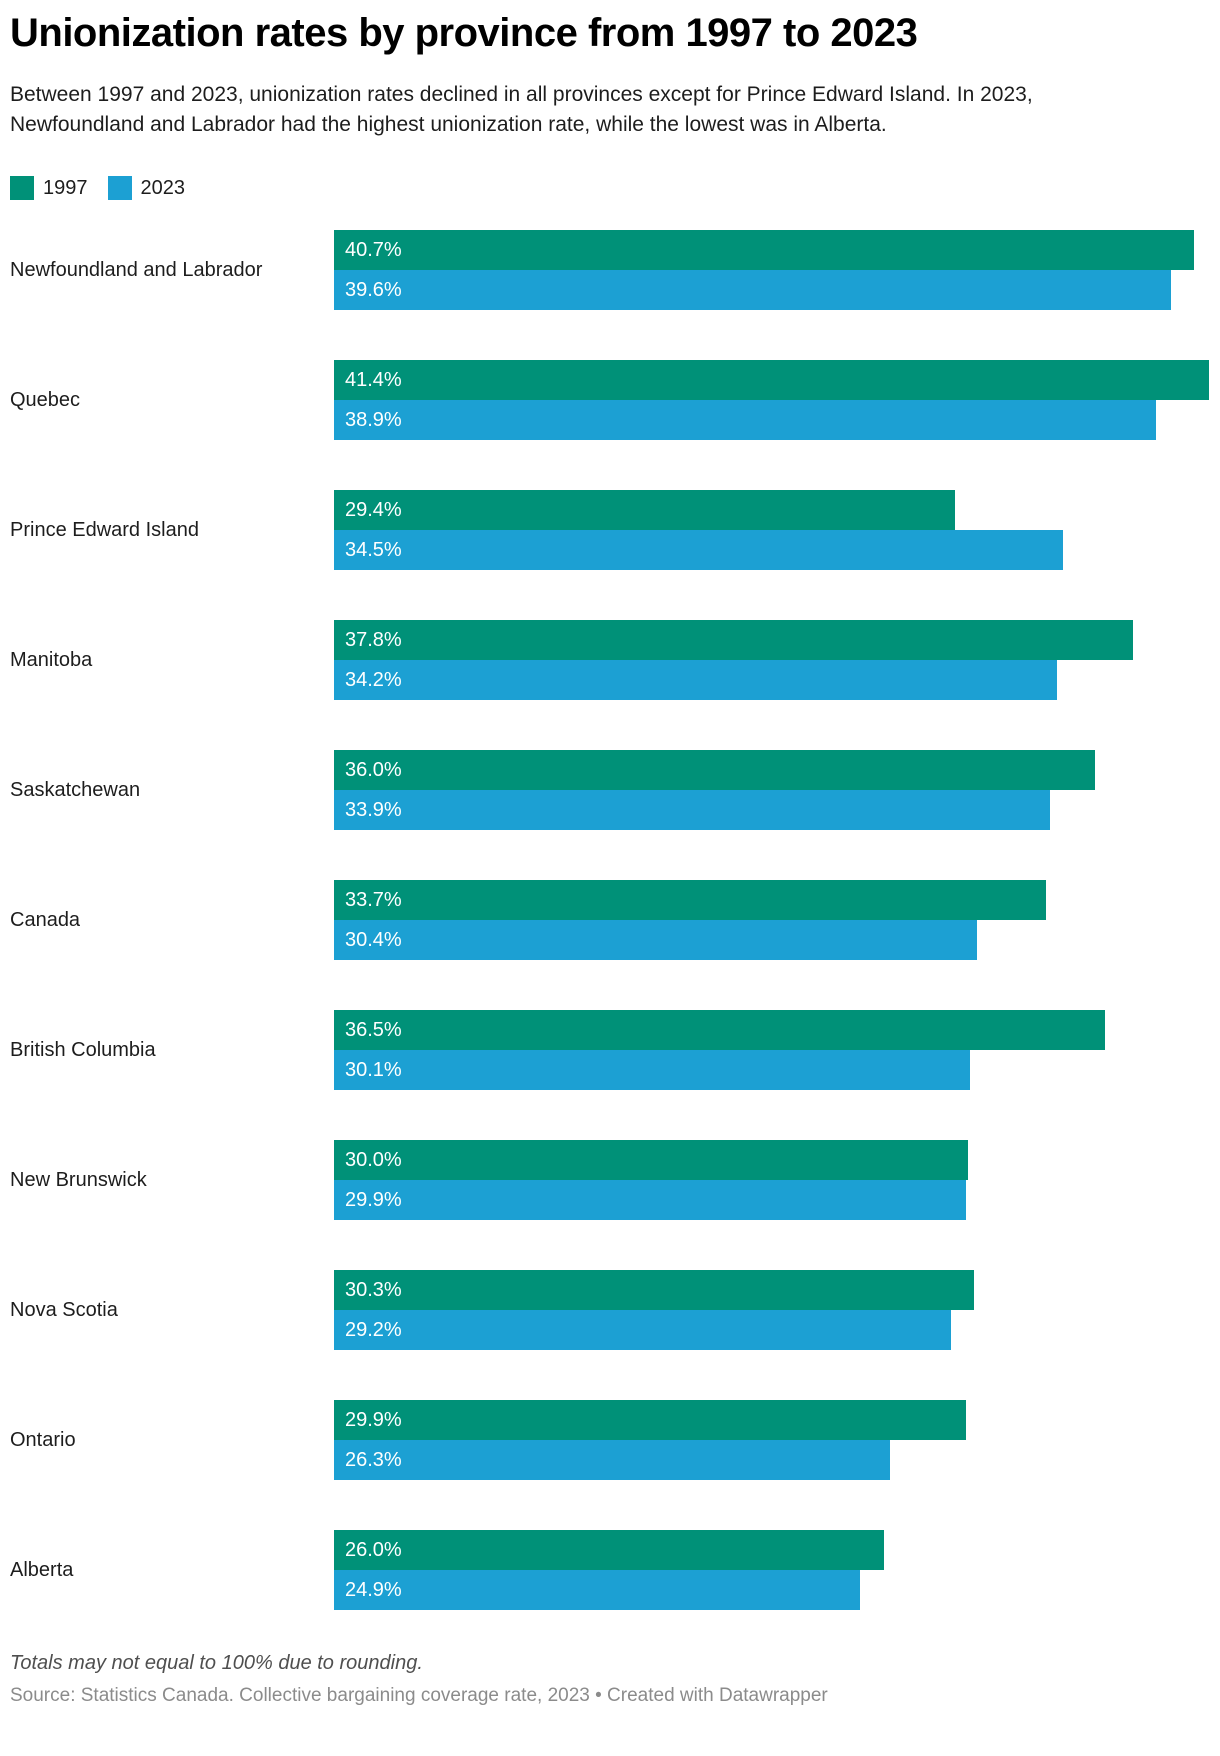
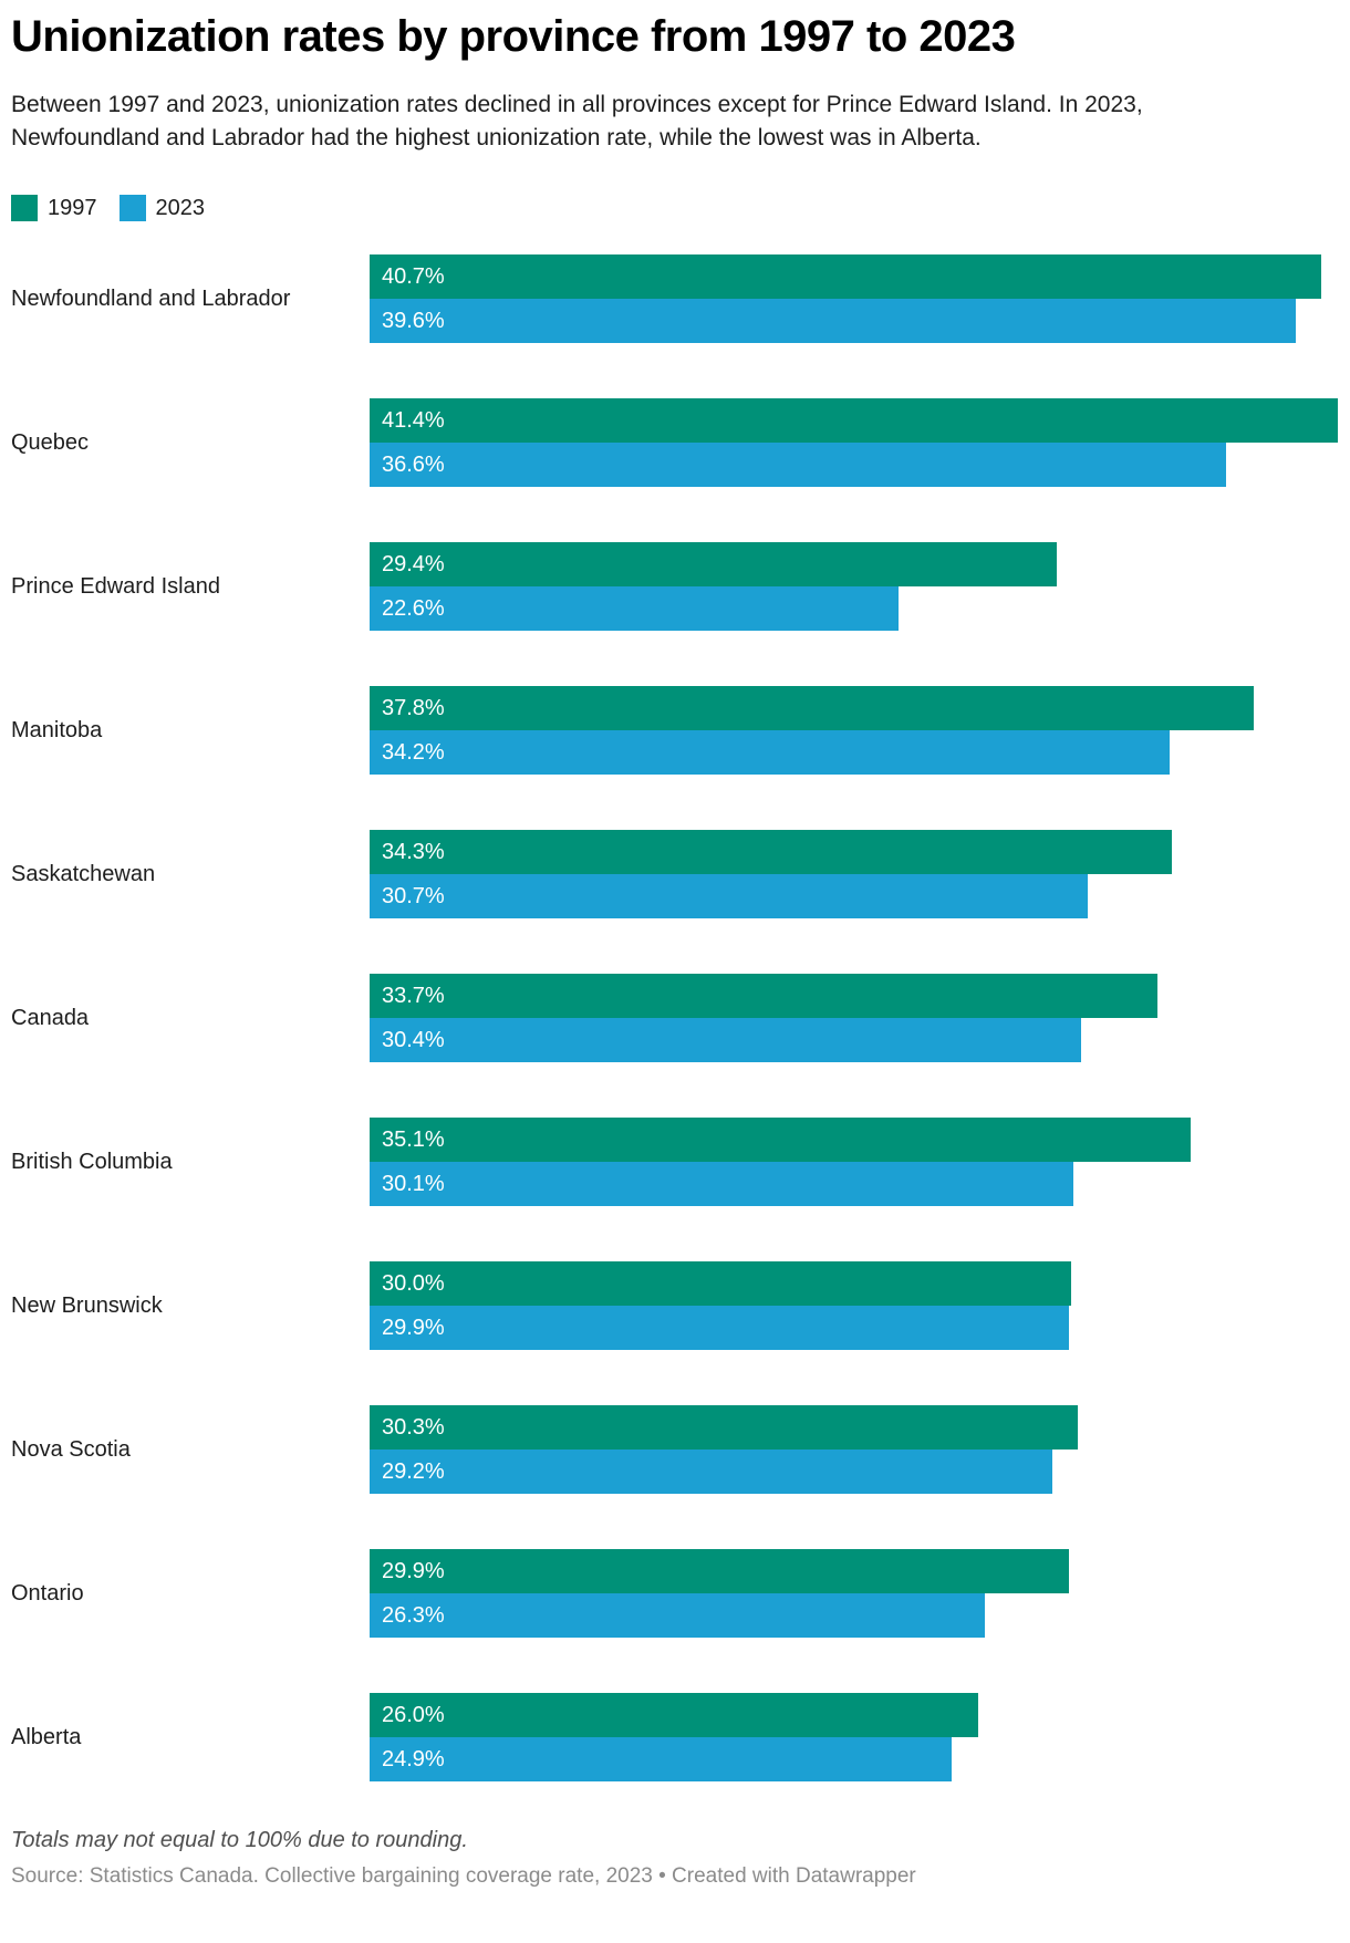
2023/Quebec: 38.9% -> 36.6%
2023/Prince Edward Island: 34.5% -> 22.6%
1997/Saskatchewan: 36.0% -> 34.3%
2023/Saskatchewan: 33.9% -> 30.7%
1997/British Columbia: 36.5% -> 35.1%
